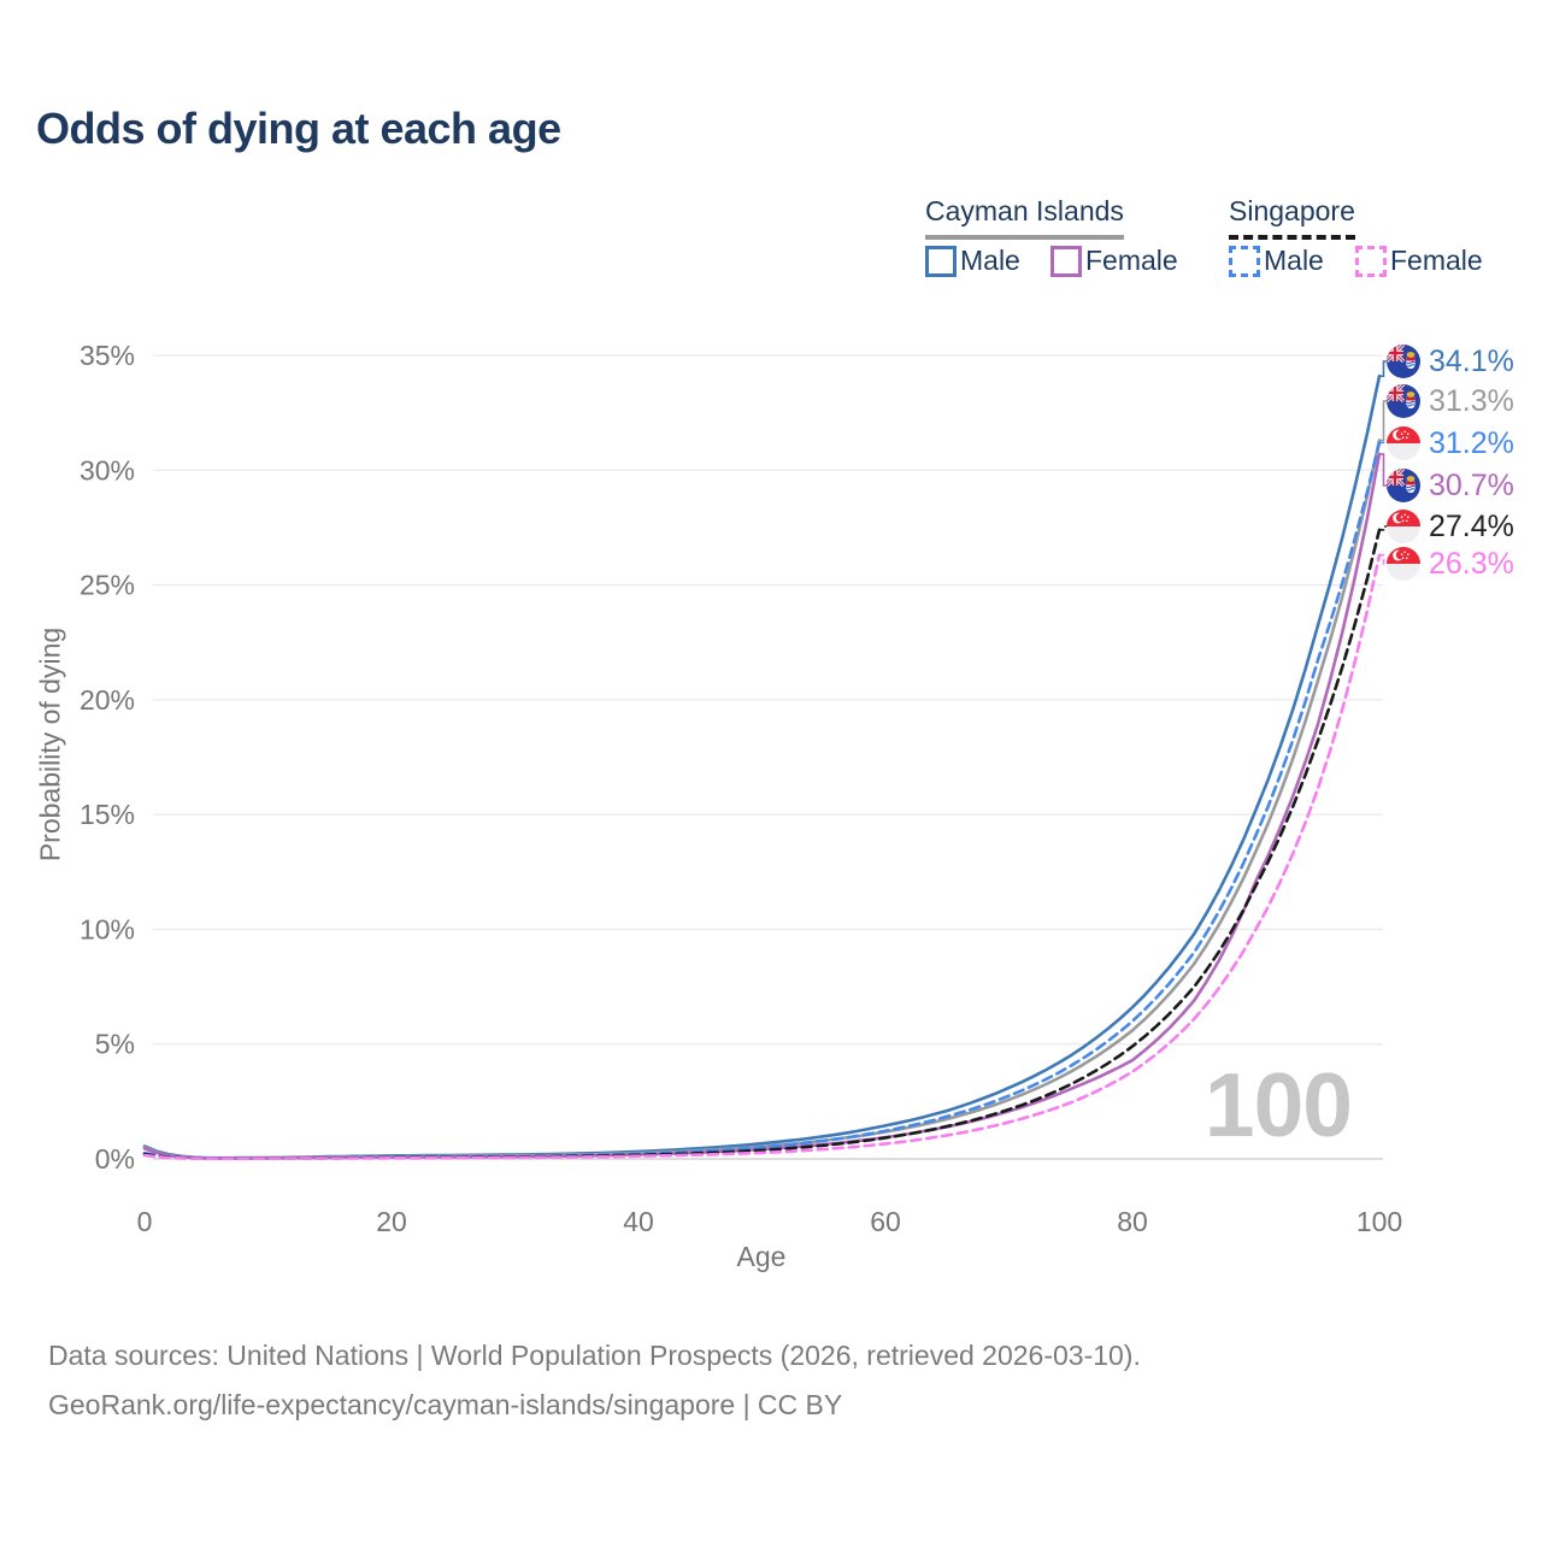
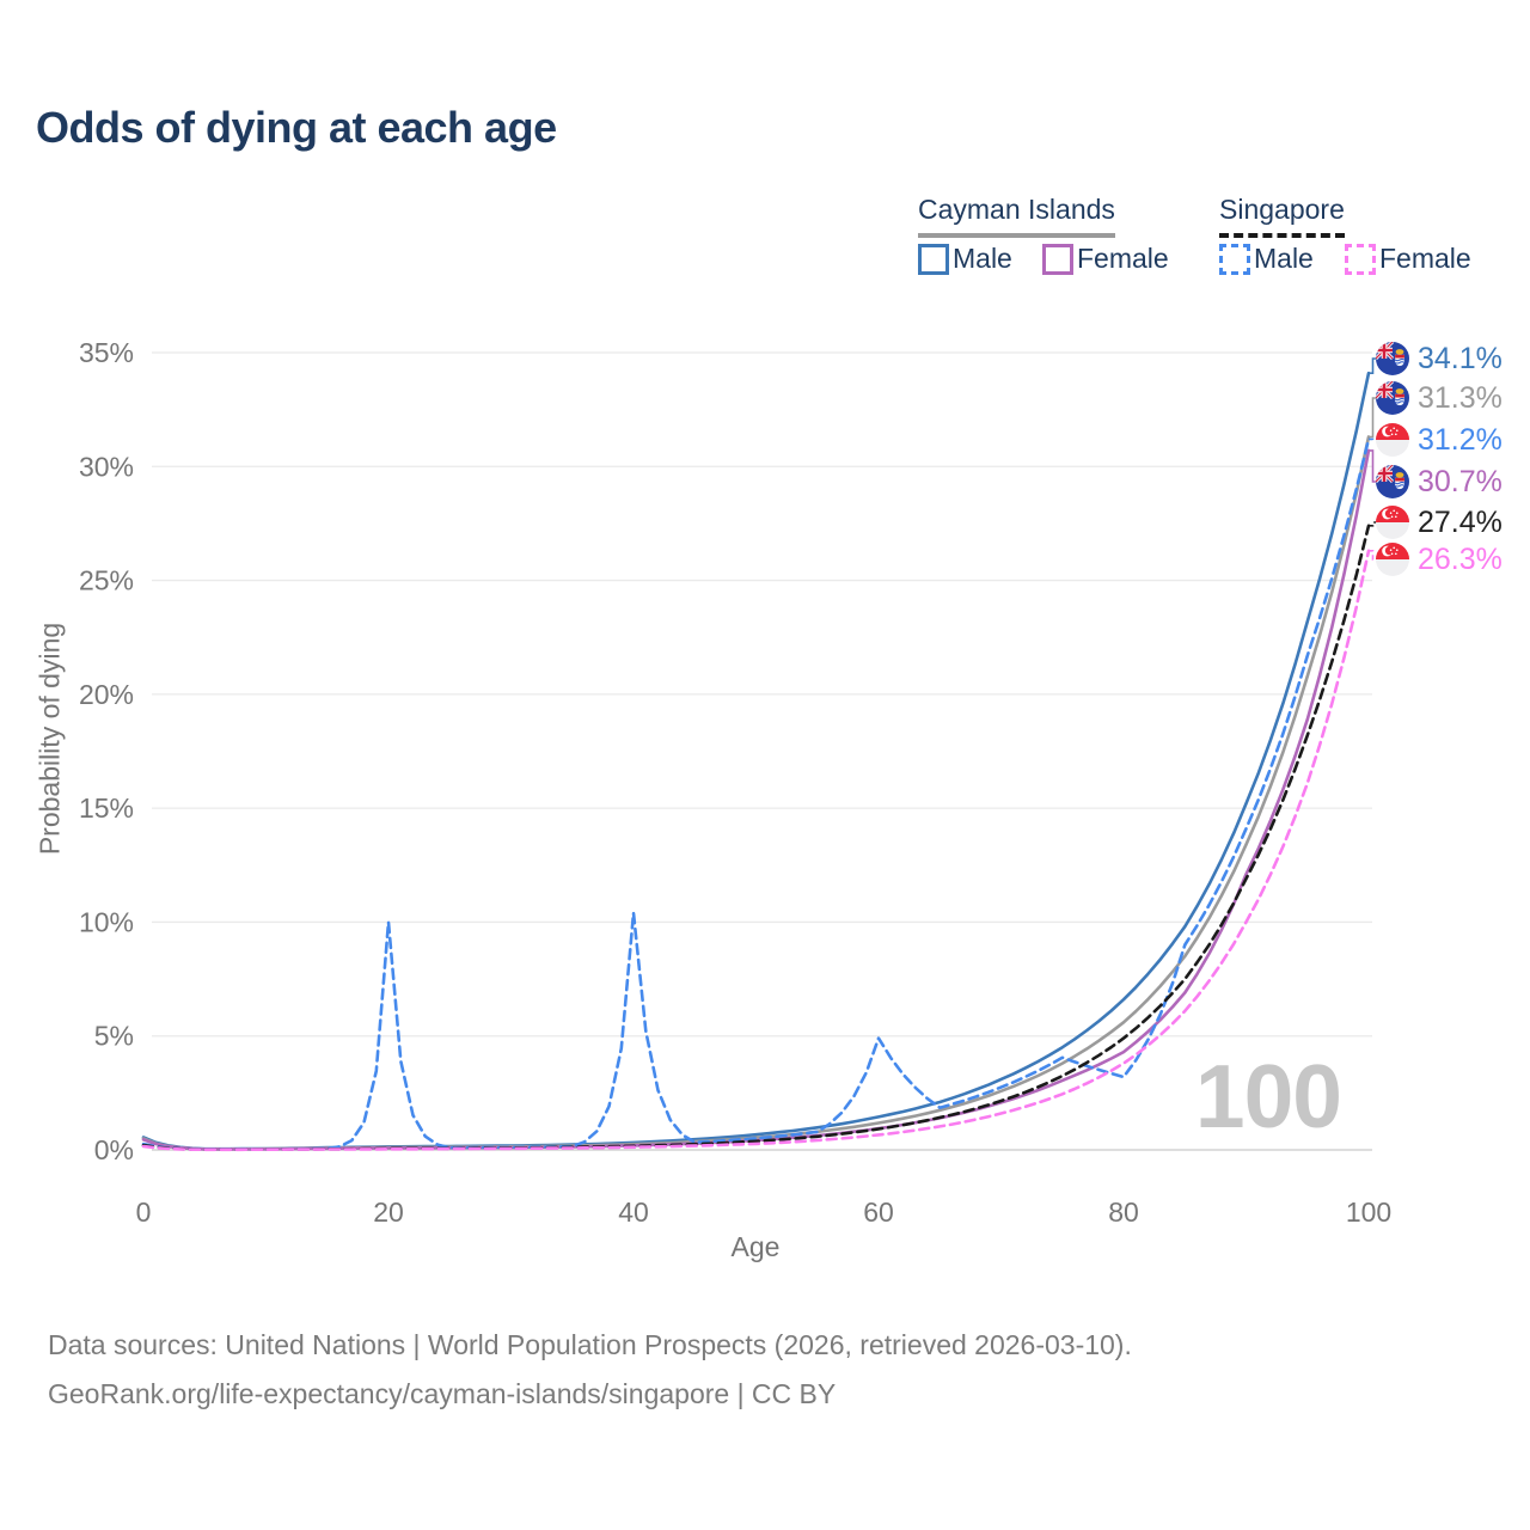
Singapore Male/20: 0.1% -> 10.0%
Singapore Male/40: 0.2% -> 10.4%
Singapore Male/60: 1.2% -> 4.9%
Singapore Male/80: 6.0% -> 3.2%
